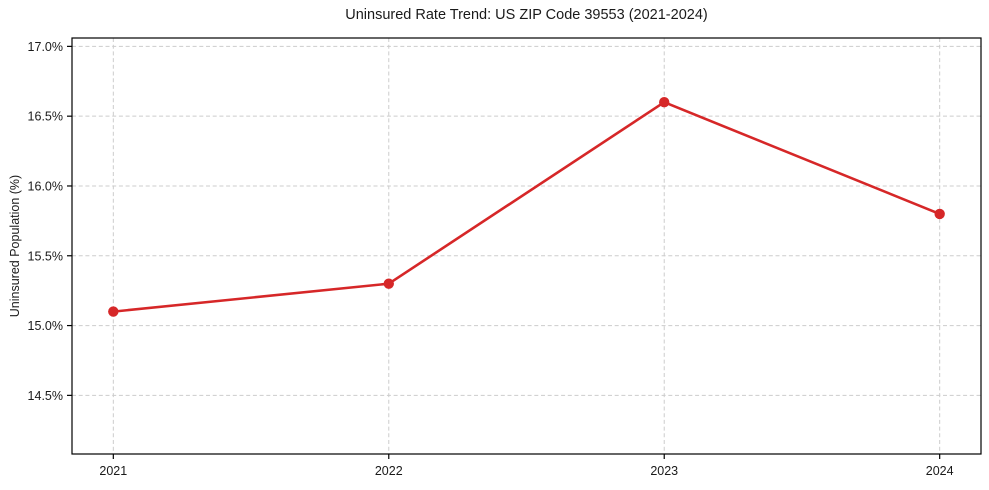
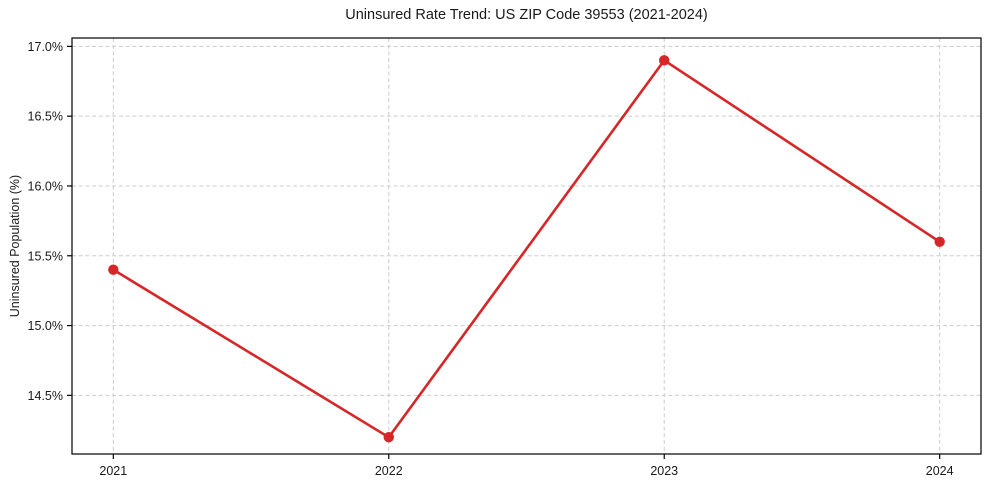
2021: 15.1% -> 15.4%
2022: 15.3% -> 14.2%
2023: 16.6% -> 16.9%
2024: 15.8% -> 15.6%
